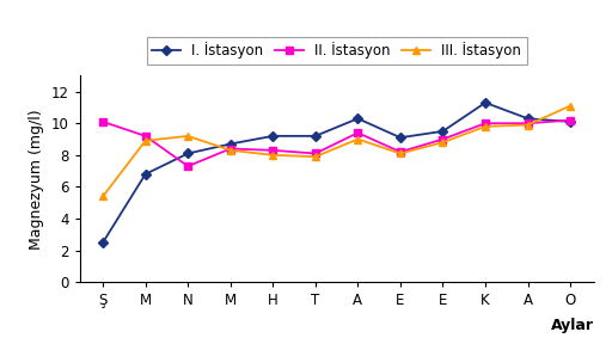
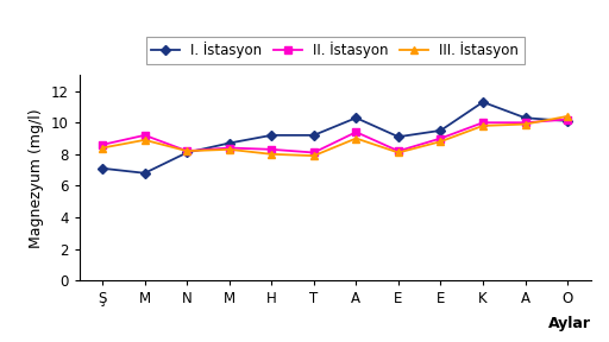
I. İstasyon/Ş: 2.5 -> 7.1
II. İstasyon/Ş: 10.1 -> 8.6
III. İstasyon/Ş: 5.4 -> 8.4
II. İstasyon/N: 7.3 -> 8.2
III. İstasyon/N: 9.2 -> 8.2
III. İstasyon/O: 11.1 -> 10.4
